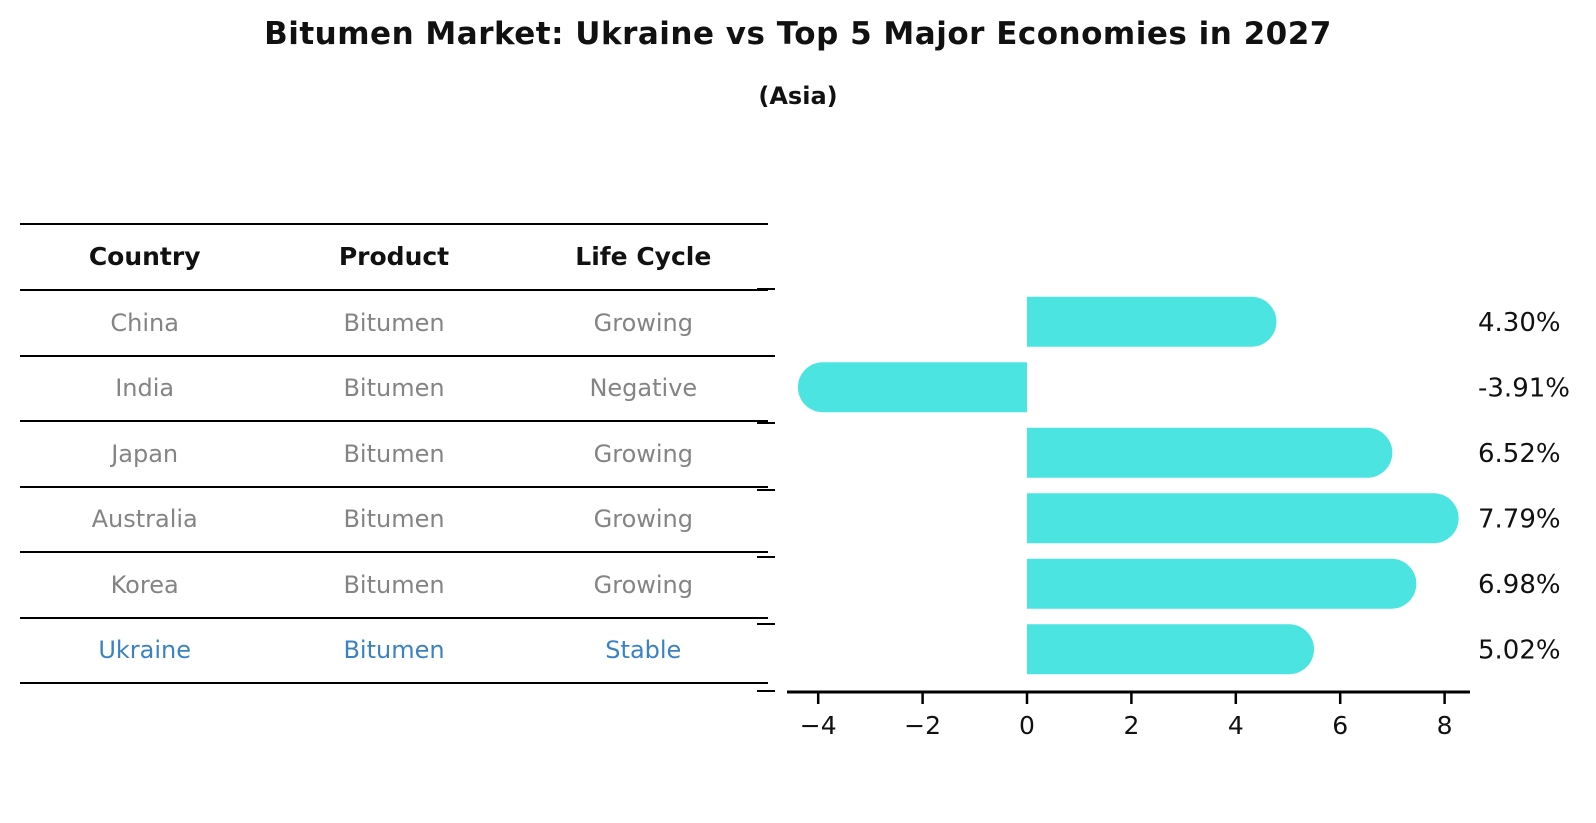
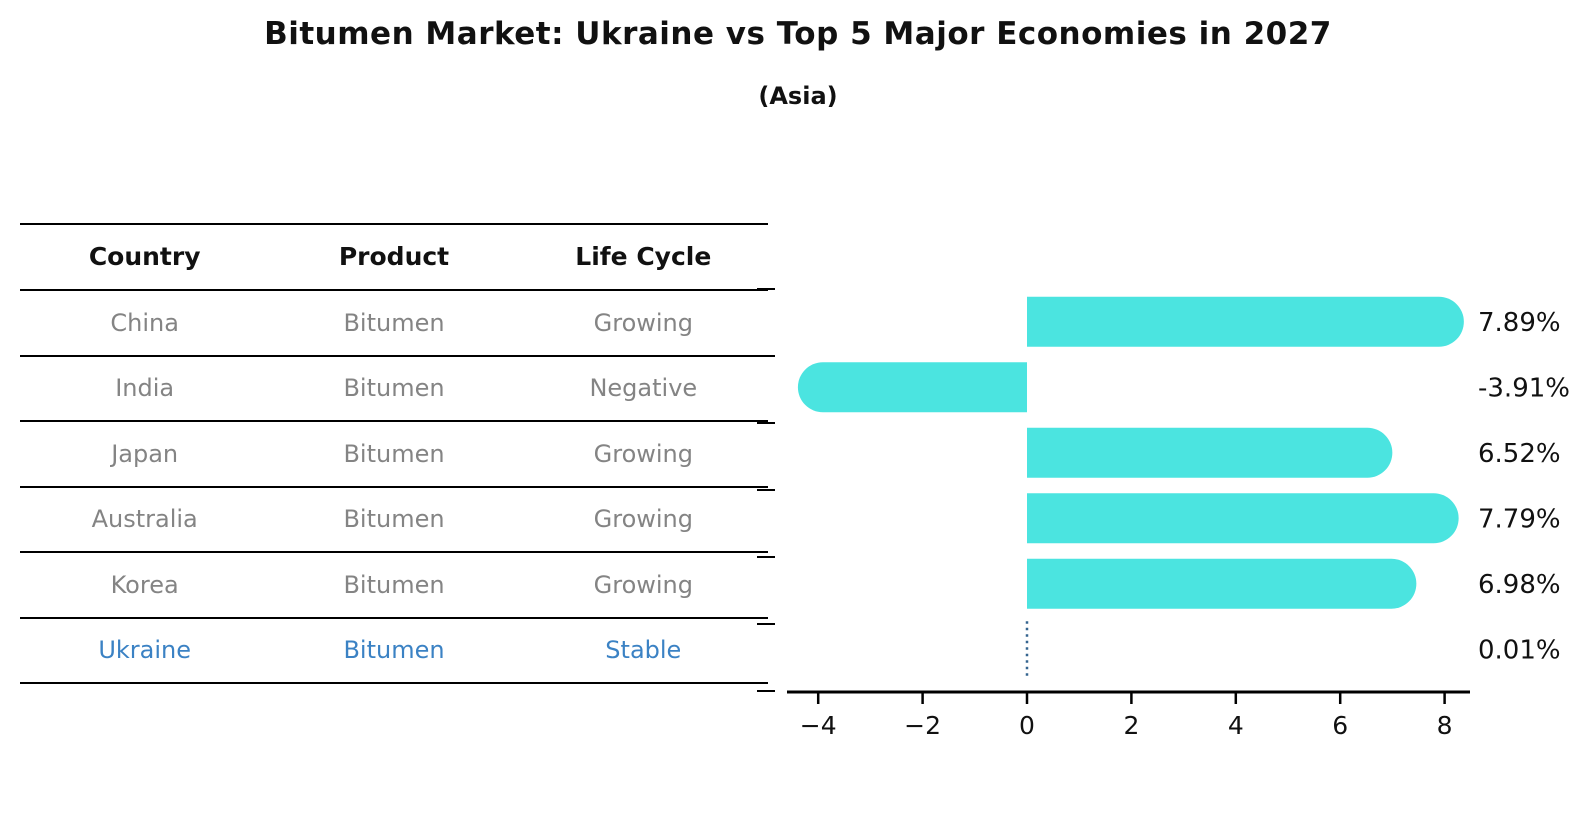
China: 4.30% -> 7.89%
Ukraine: 5.02% -> 0.01%
